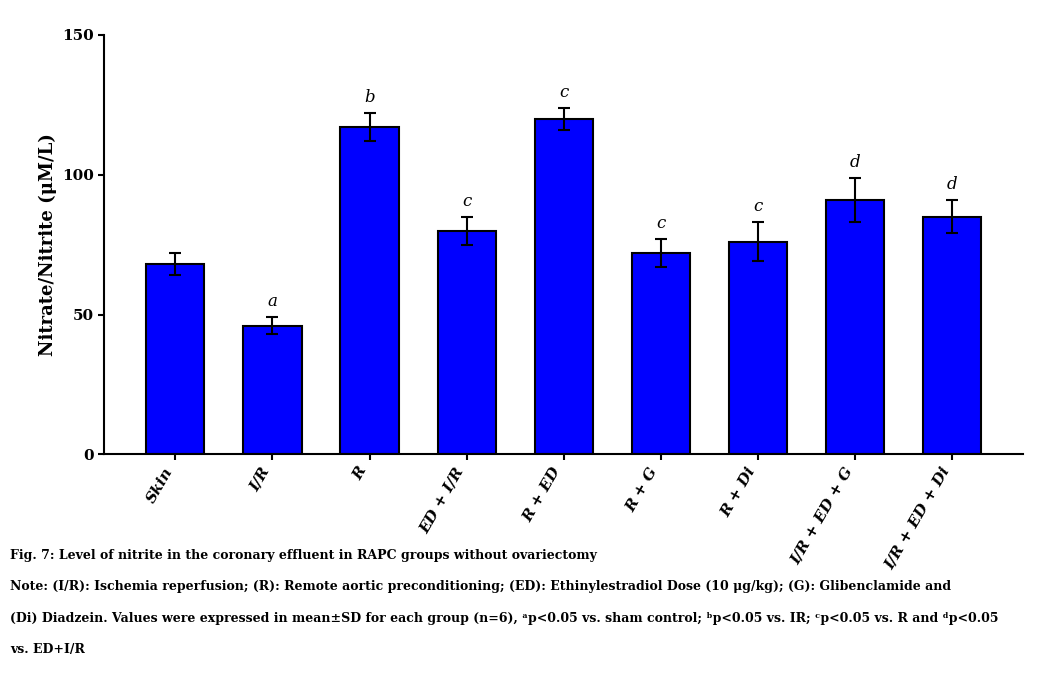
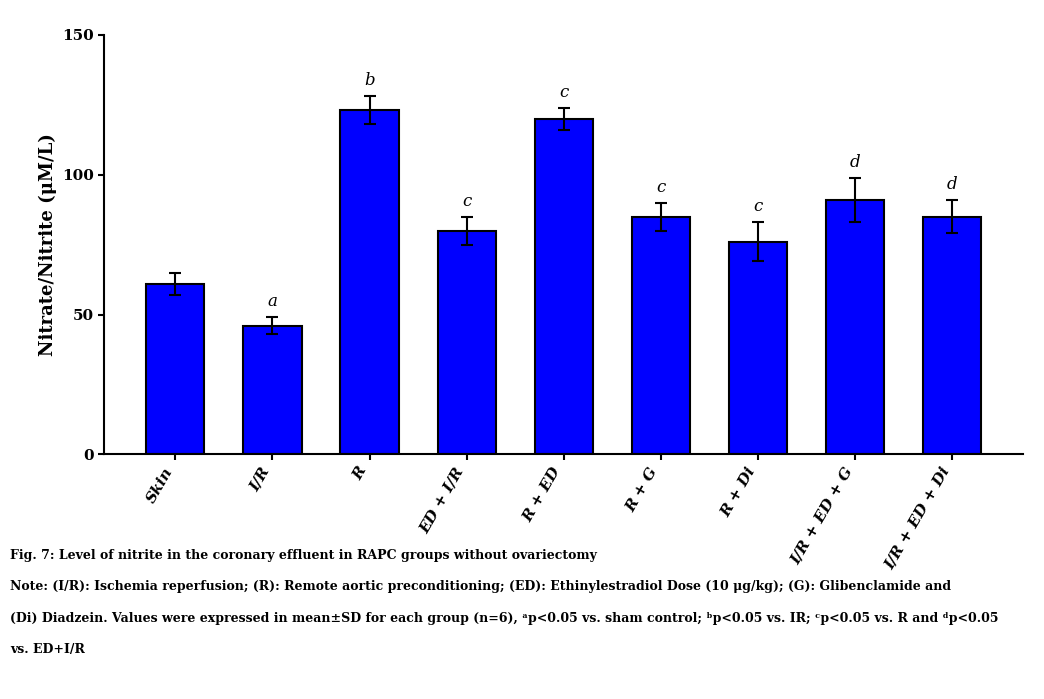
Skin: 68 -> 61
R: 117 -> 123
R + G: 72 -> 85
